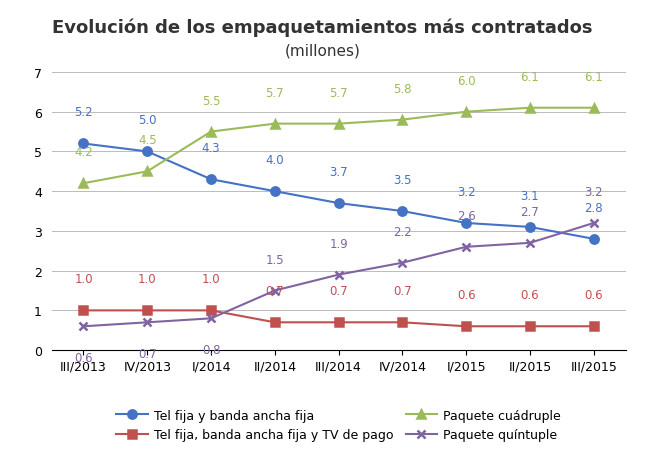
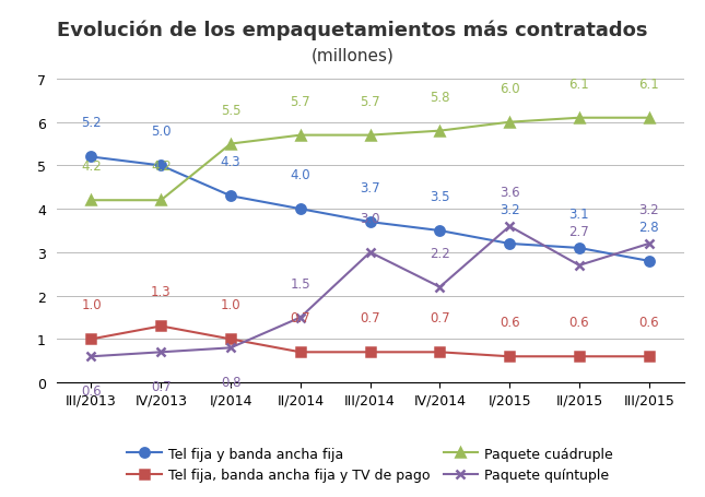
Tel fija, banda ancha fija y TV de pago/IV/2013: 1.0 -> 1.3
Paquete cuádruple/IV/2013: 4.5 -> 4.2
Paquete quíntuple/III/2014: 1.9 -> 3.0
Paquete quíntuple/I/2015: 2.6 -> 3.6
